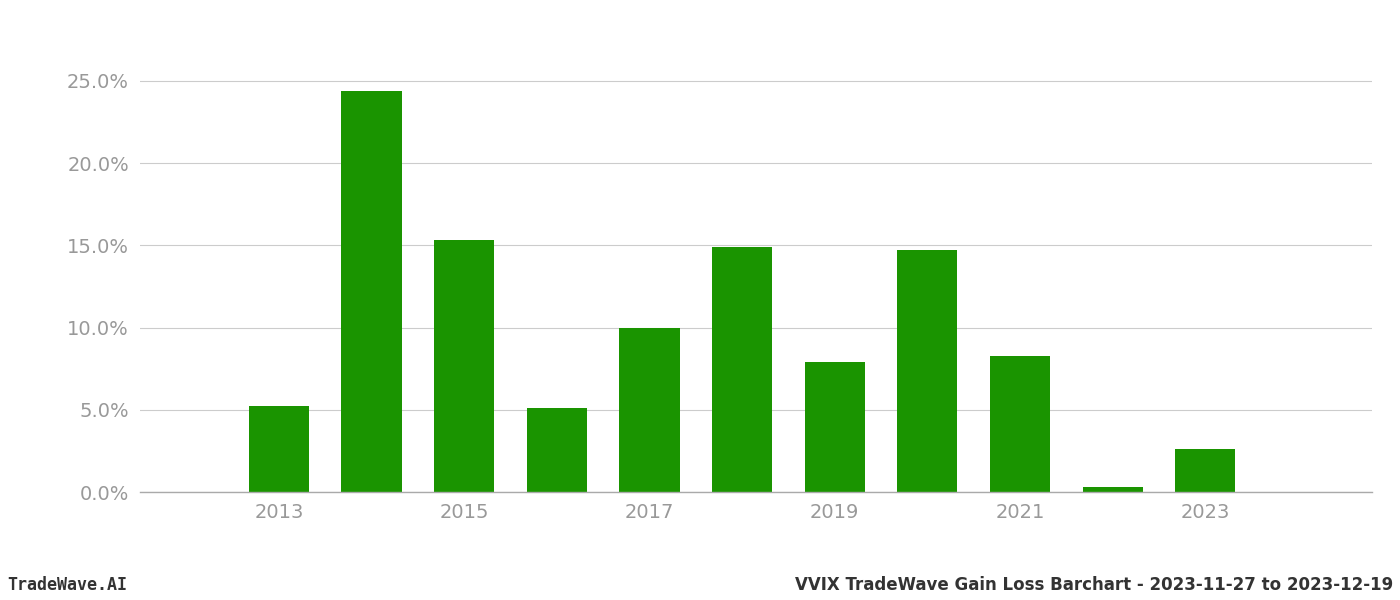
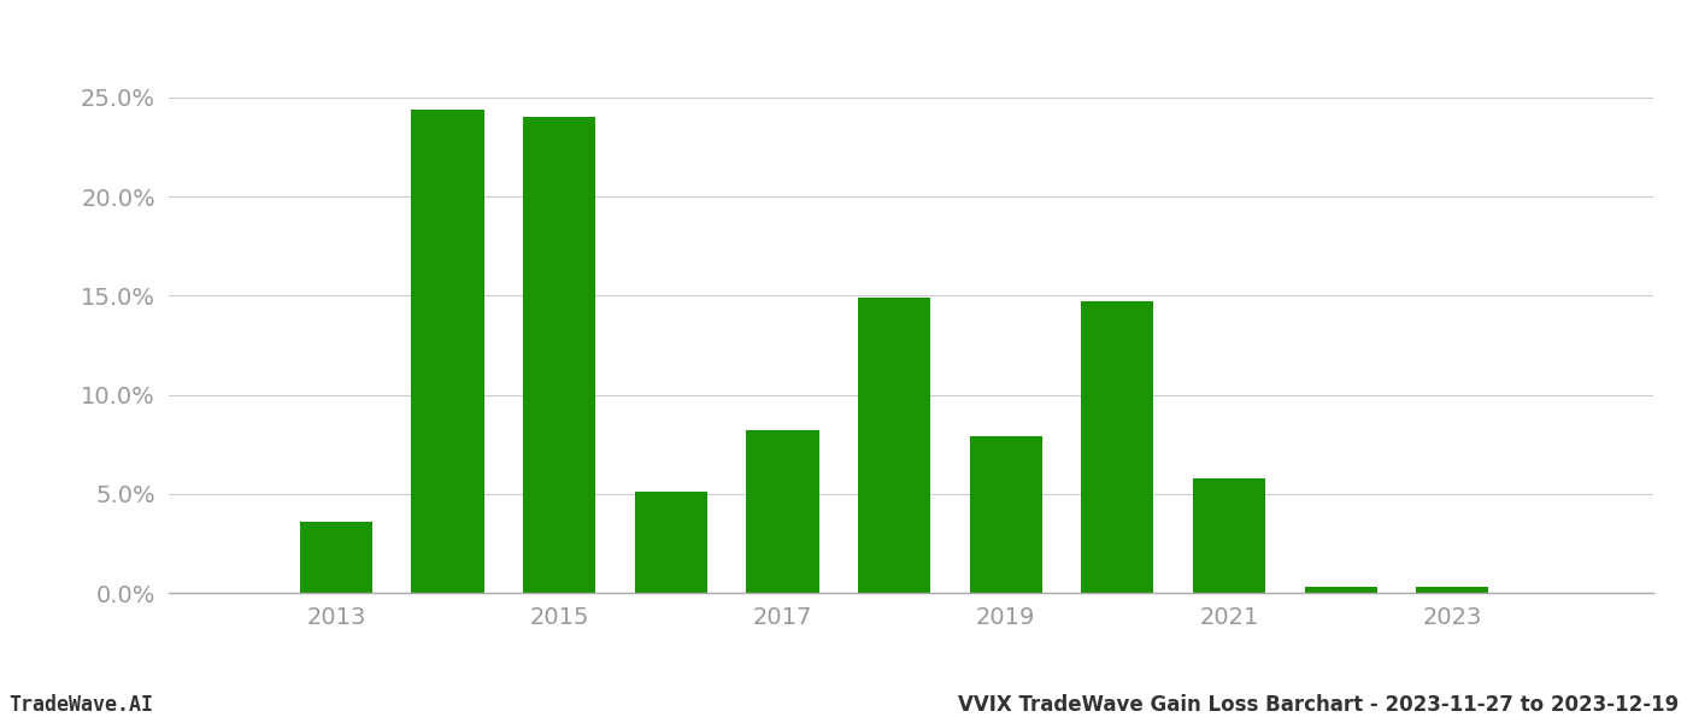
2013: 5.2% -> 3.6%
2015: 15.3% -> 24.0%
2017: 10.0% -> 8.2%
2021: 8.3% -> 5.8%
2023: 2.6% -> 0.3%
